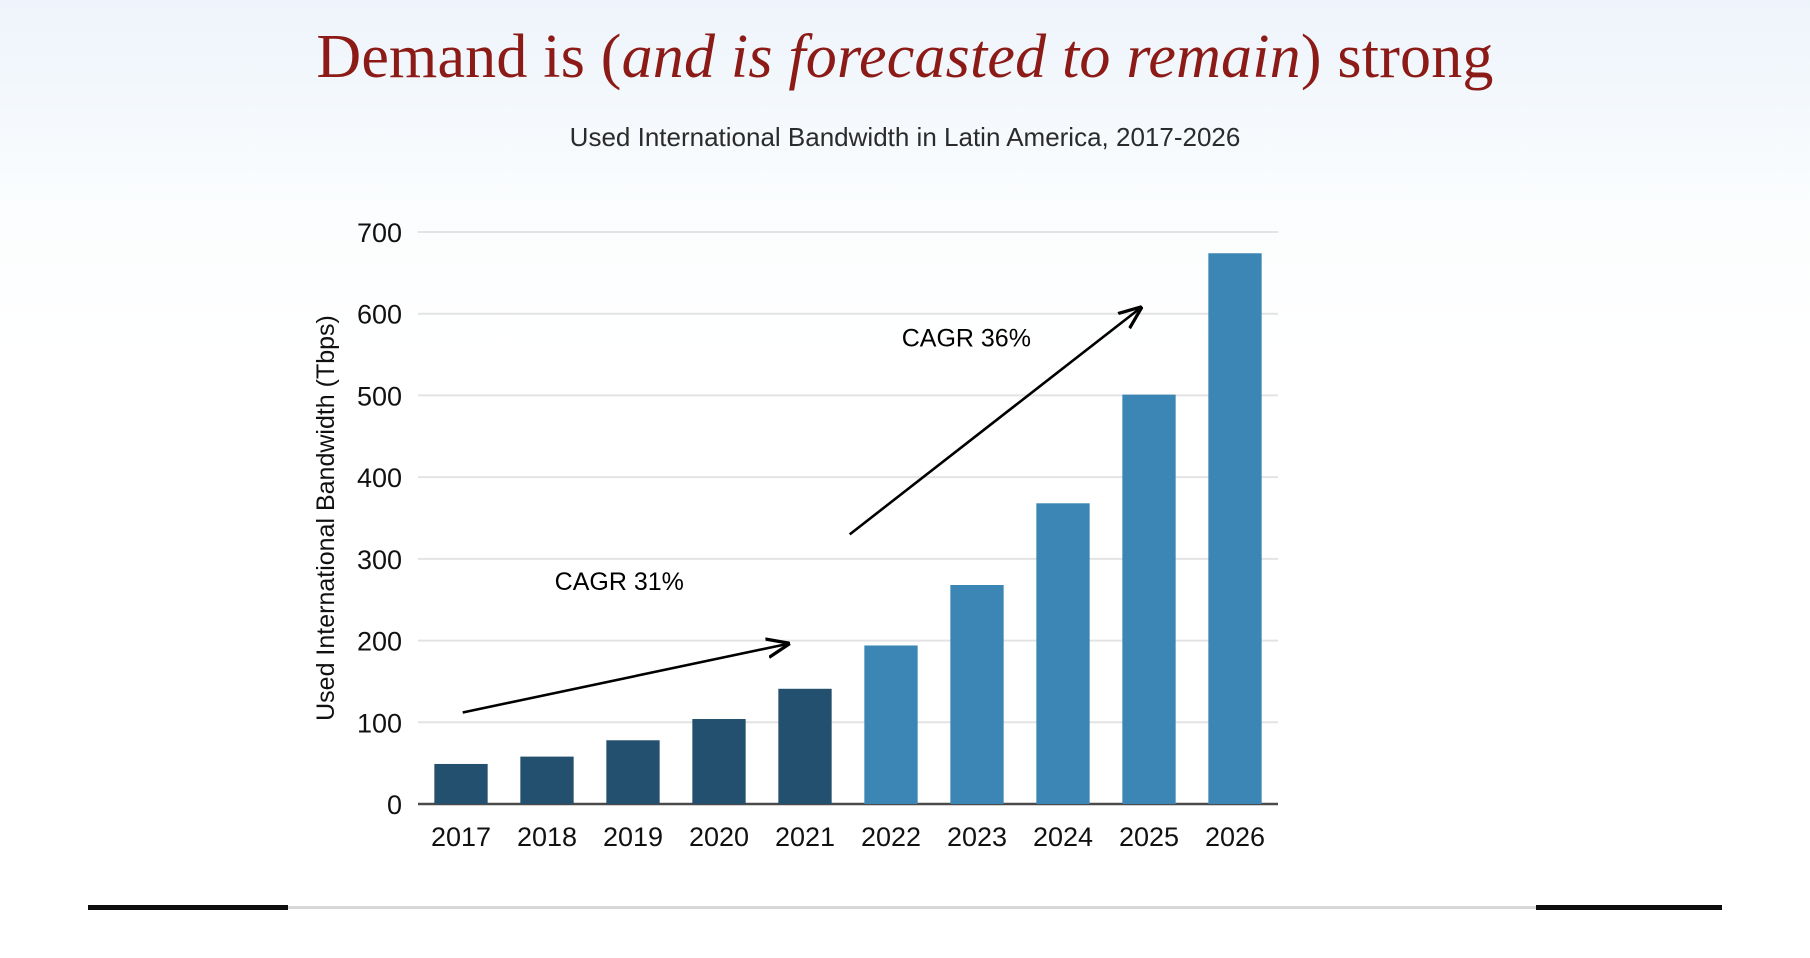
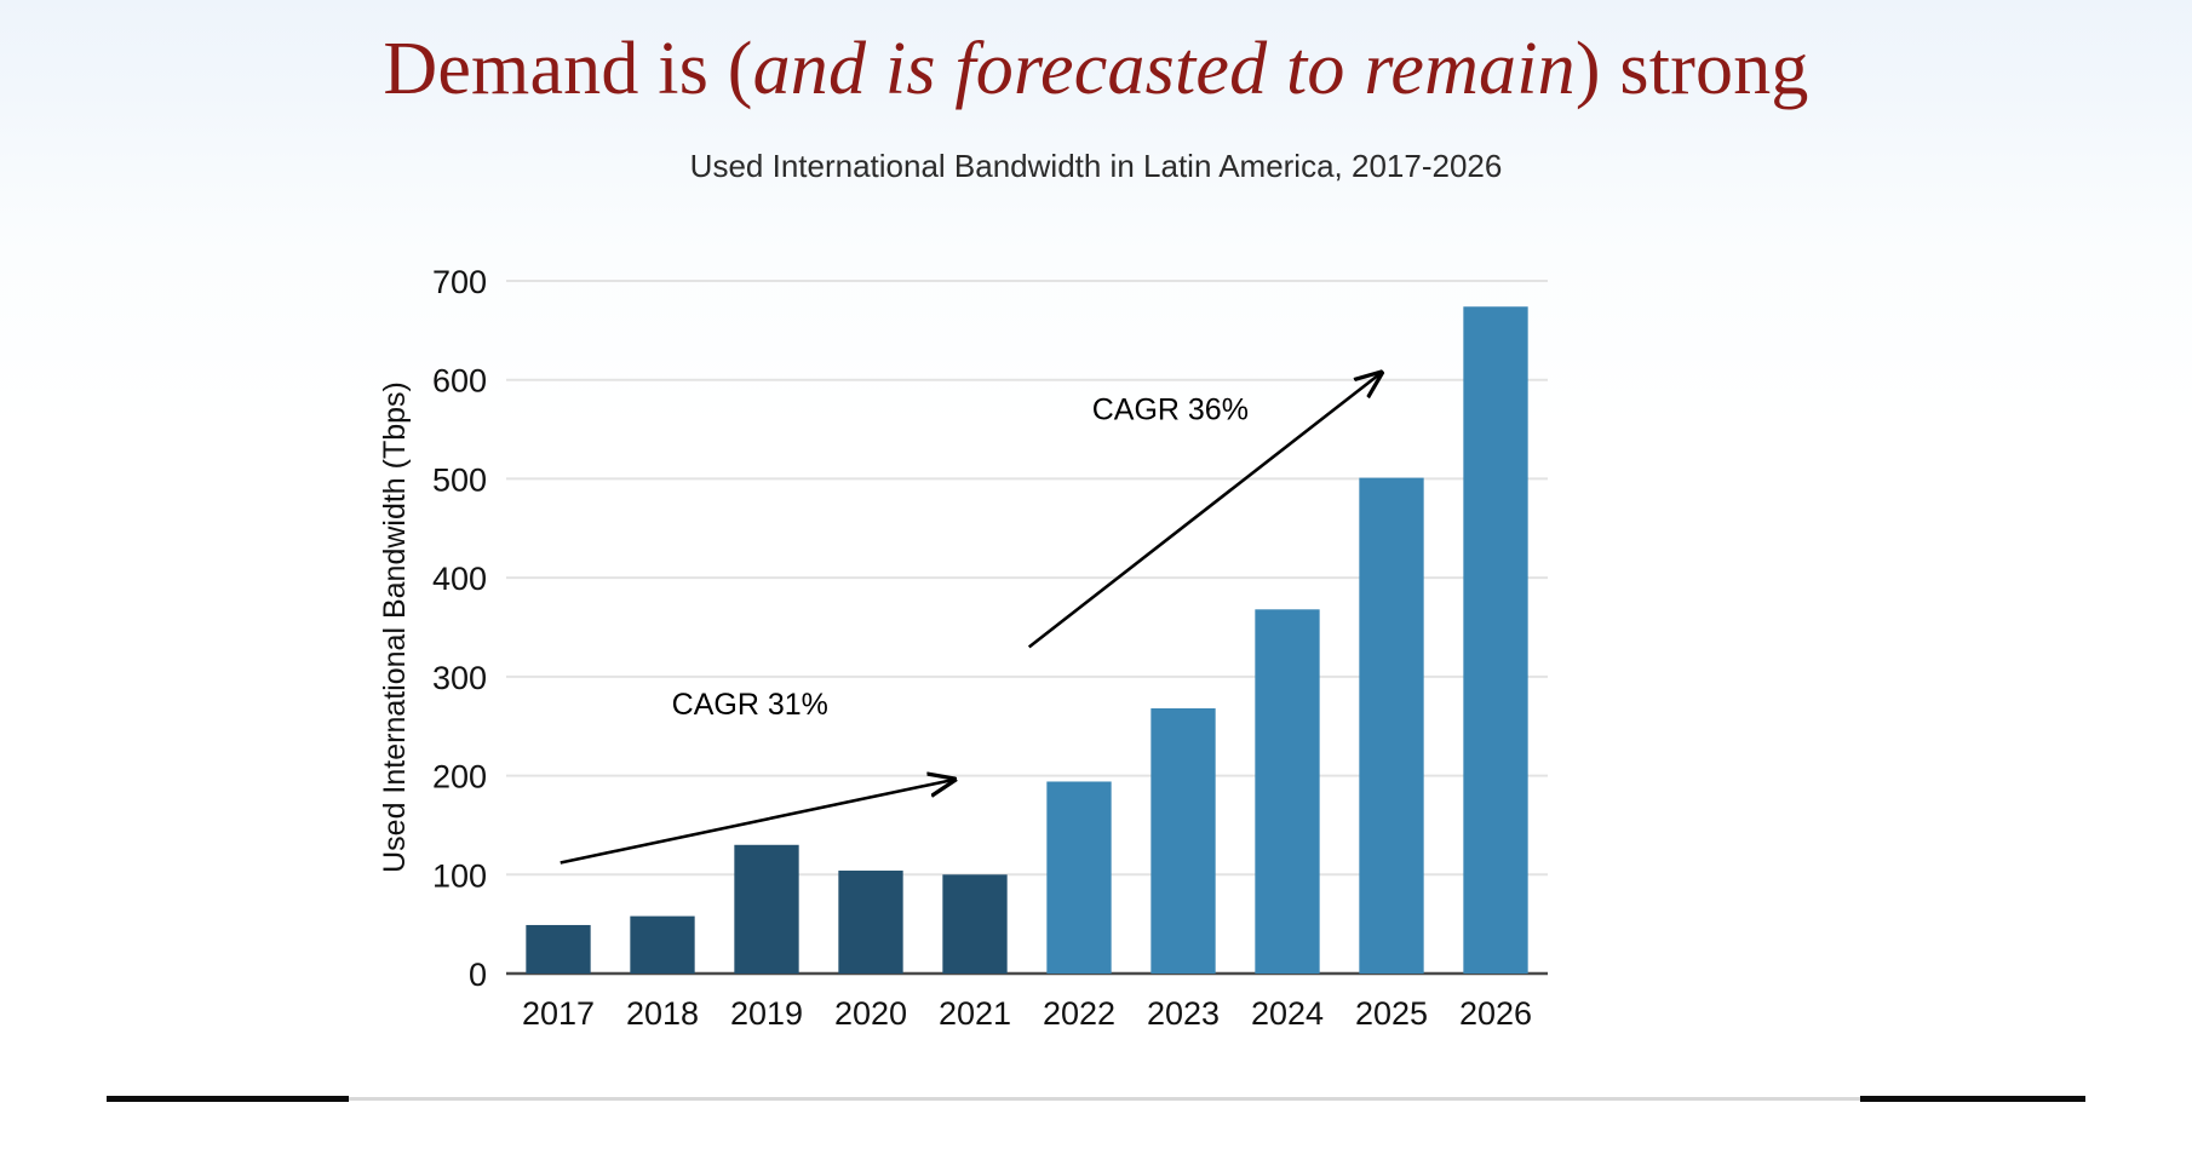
2019: 80 -> 130
2021: 140 -> 100
